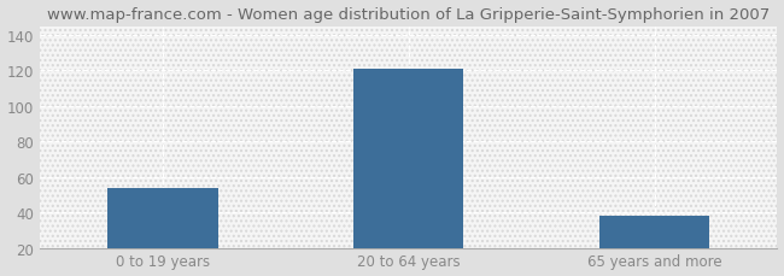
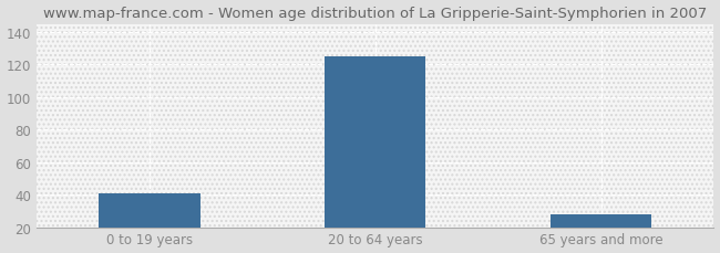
0 to 19 years: 54 -> 41
20 to 64 years: 121 -> 125
65 years and more: 38 -> 28
